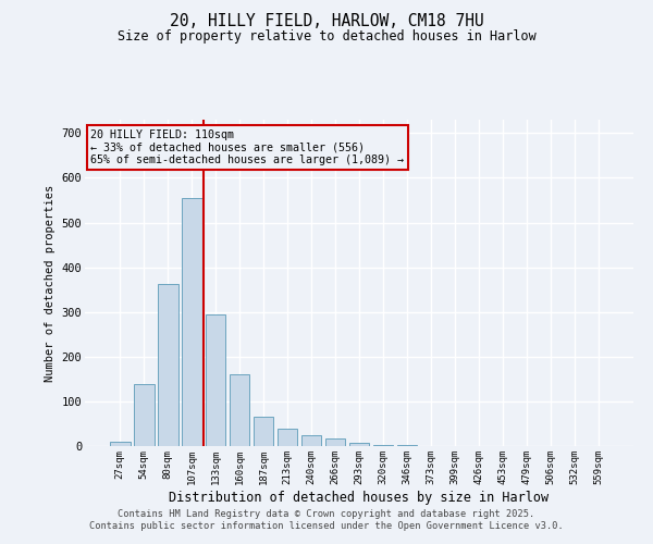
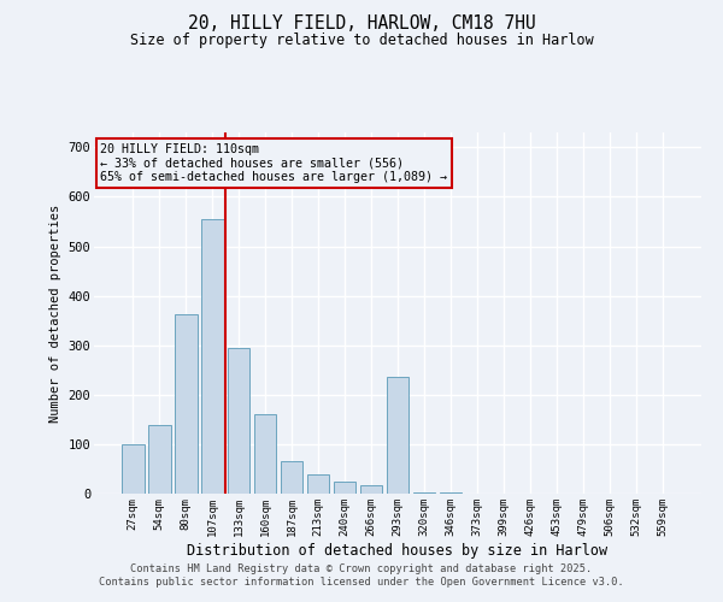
27sqm: 10 -> 100
293sqm: 8 -> 235
